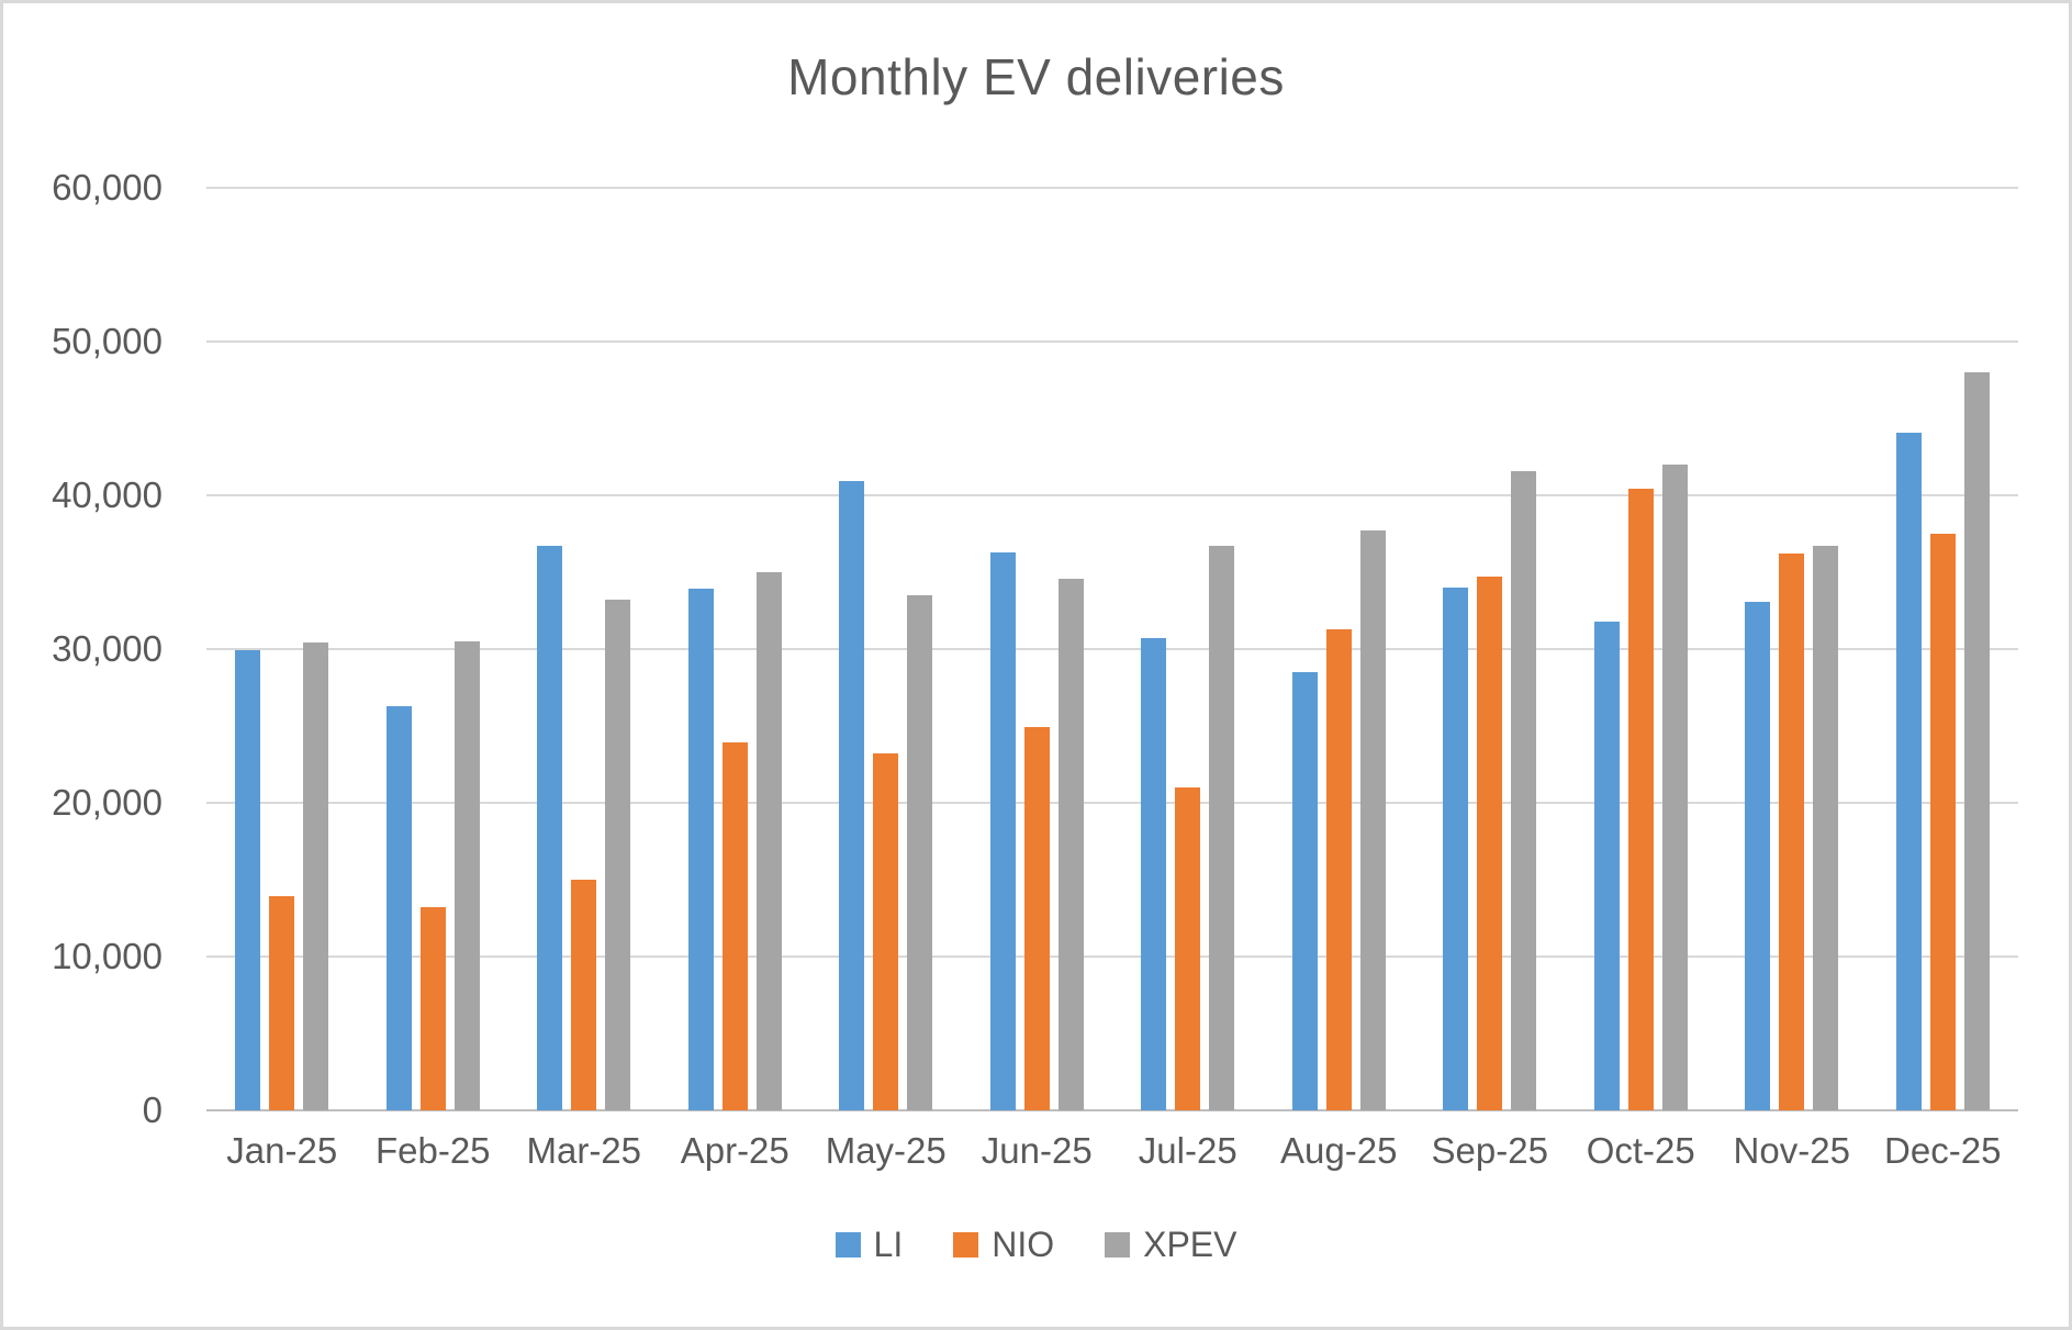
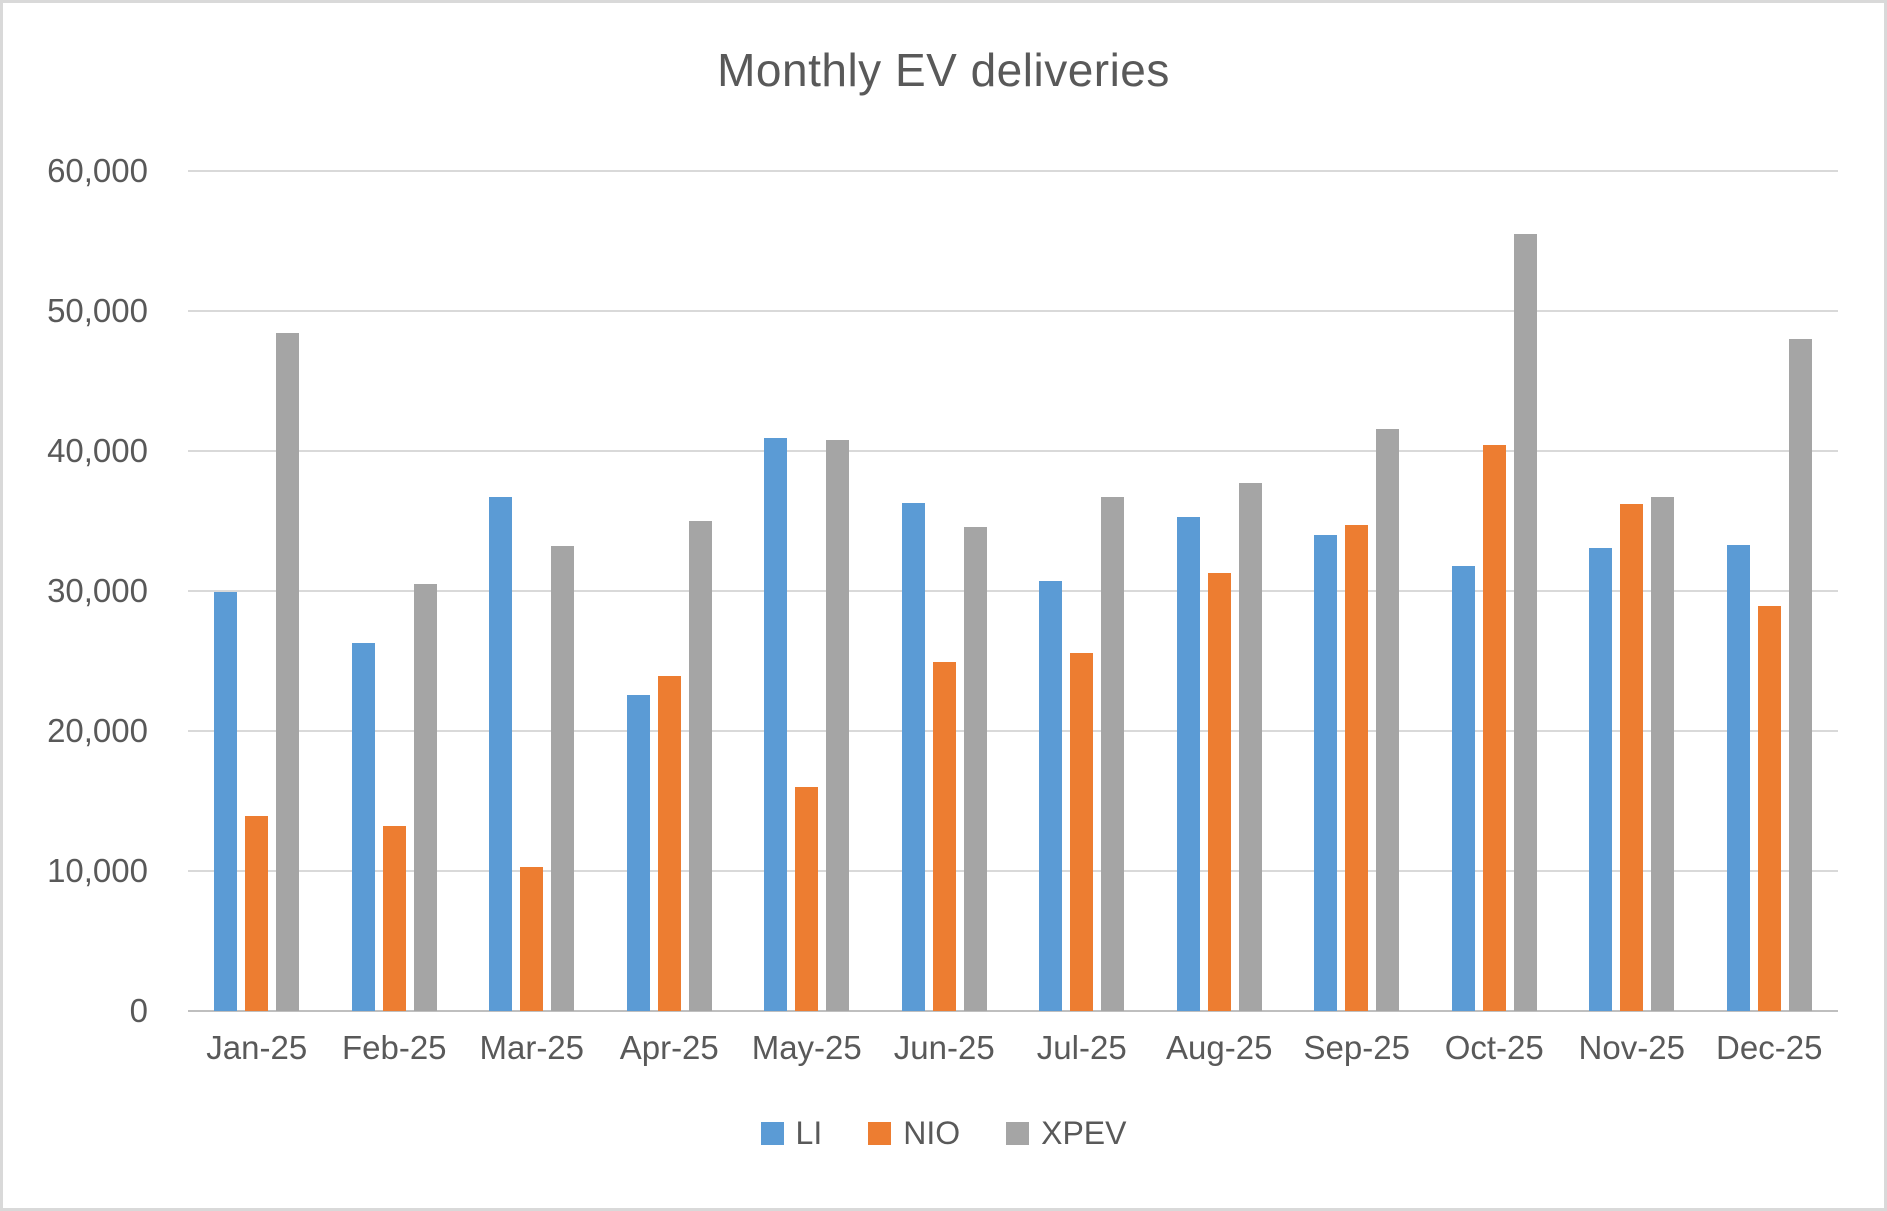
XPEV/Jan-25: 30400 -> 48400
NIO/Mar-25: 15000 -> 10300
LI/Apr-25: 33900 -> 22600
NIO/May-25: 23200 -> 16000
XPEV/May-25: 33500 -> 40800
NIO/Jul-25: 21000 -> 25600
LI/Aug-25: 28500 -> 35300
XPEV/Oct-25: 42000 -> 55500
LI/Dec-25: 44100 -> 33300
NIO/Dec-25: 37500 -> 28900
